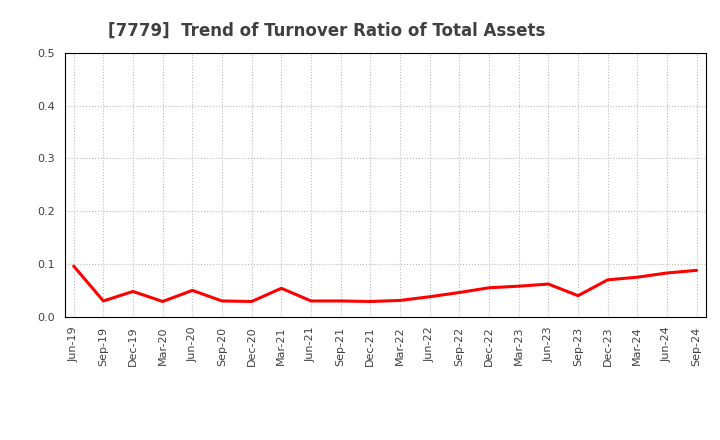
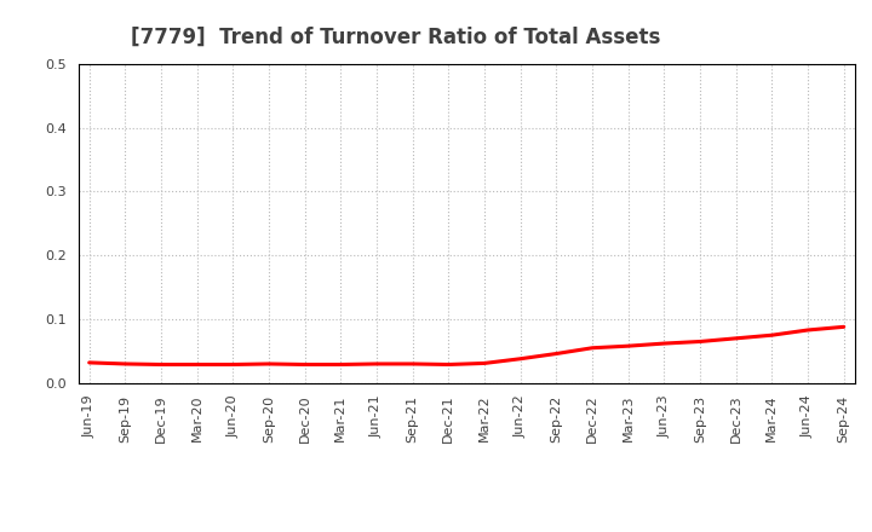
Jun-19: 0.096 -> 0.032
Dec-19: 0.048 -> 0.029
Jun-20: 0.050 -> 0.029
Mar-21: 0.054 -> 0.029
Sep-23: 0.040 -> 0.065
